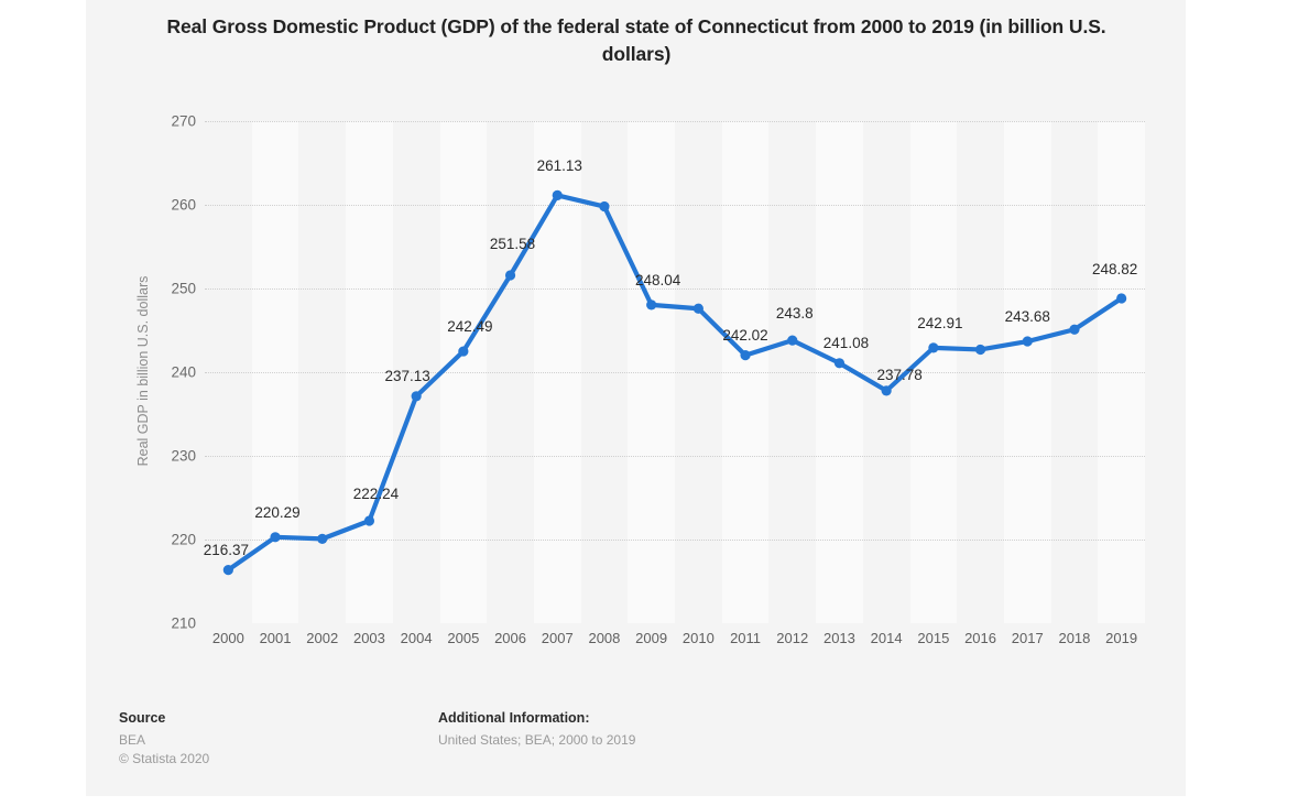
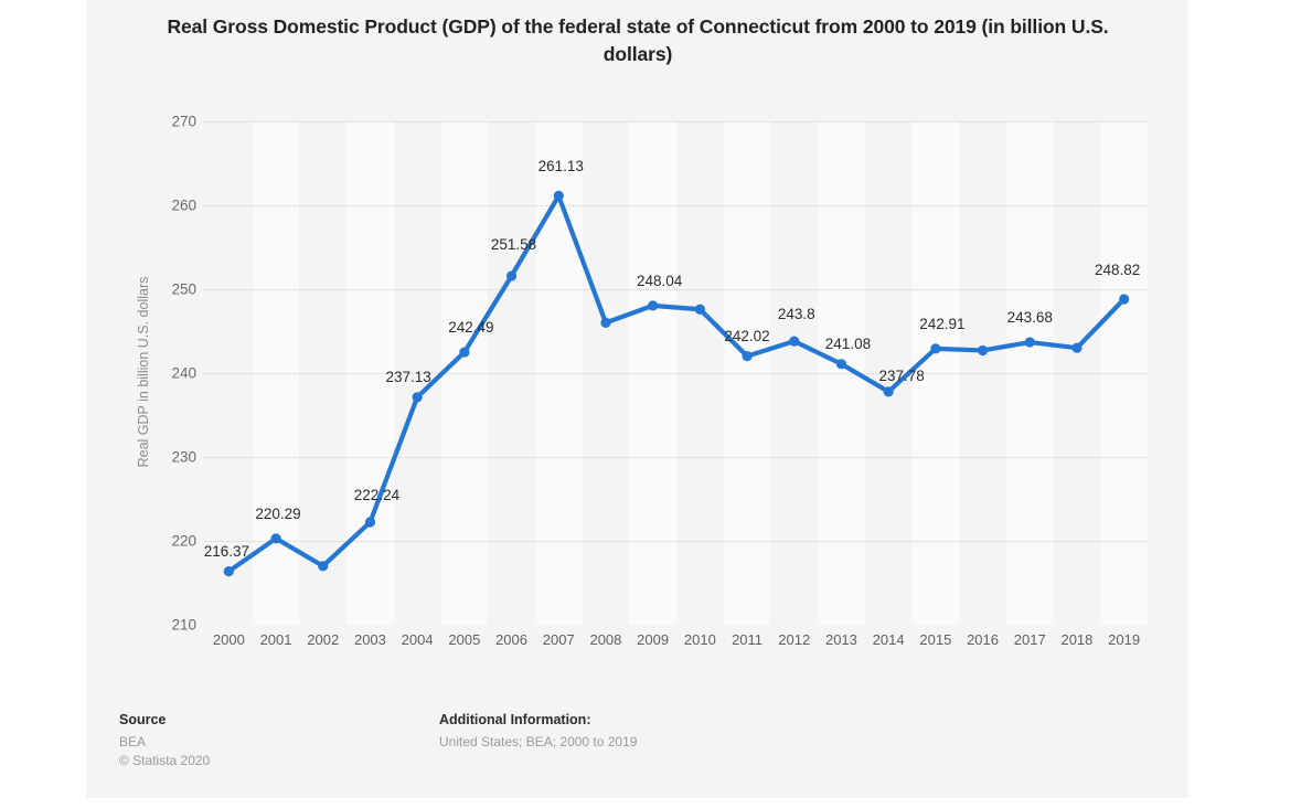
2002: 220 -> 217
2008: 260 -> 246
2018: 245 -> 243
